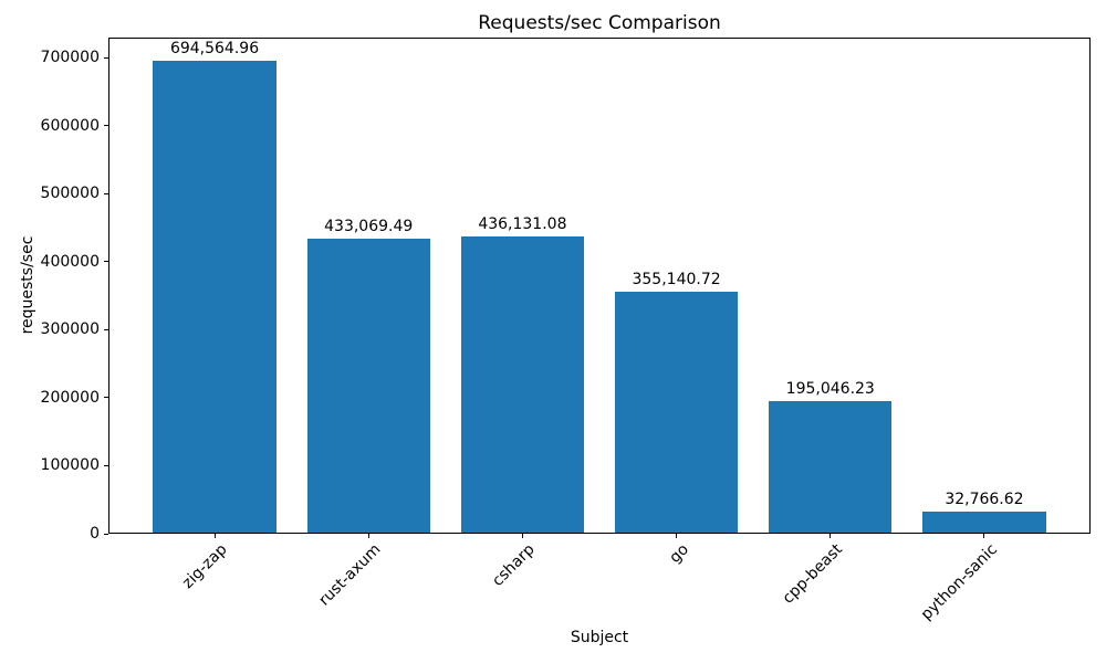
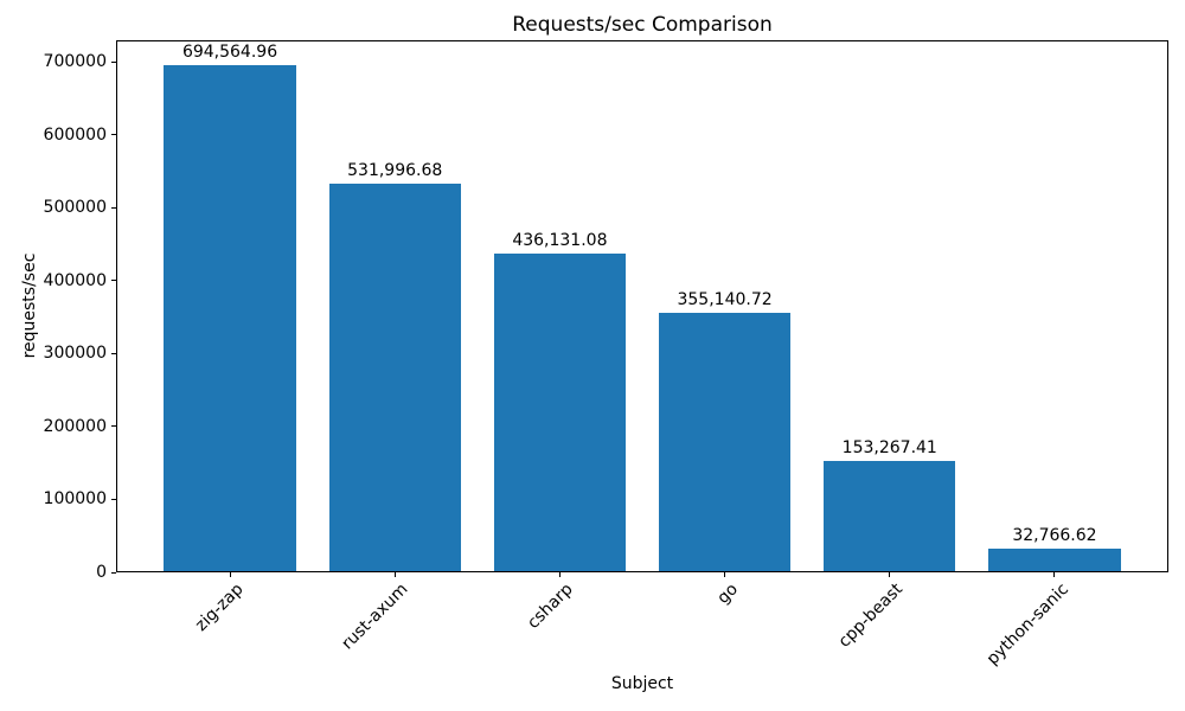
rust-axum: 433,069.49 -> 531,996.68
cpp-beast: 195,046.23 -> 153,267.41
